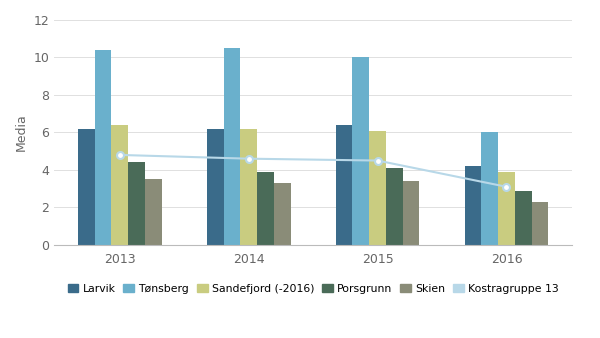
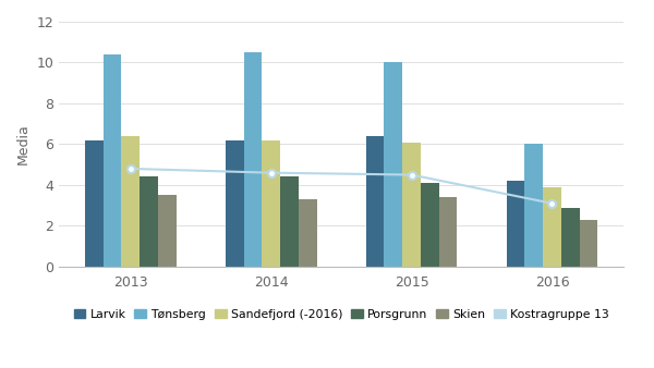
Porsgrunn/2014: 3.9 -> 4.4
